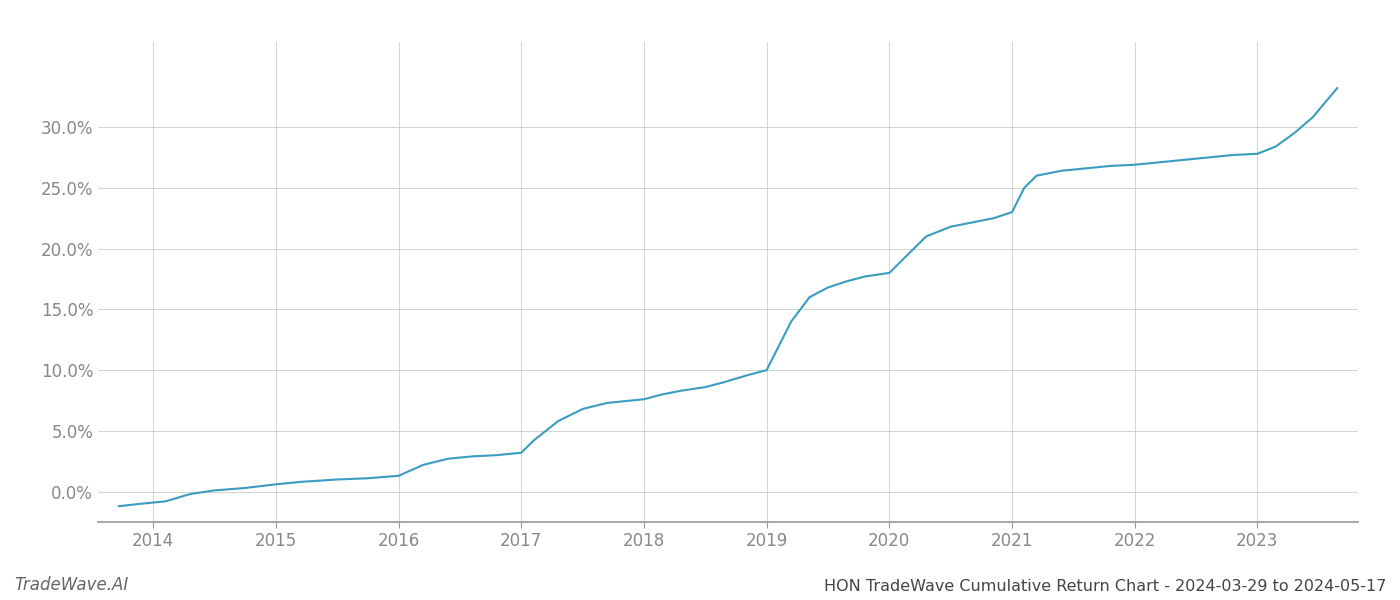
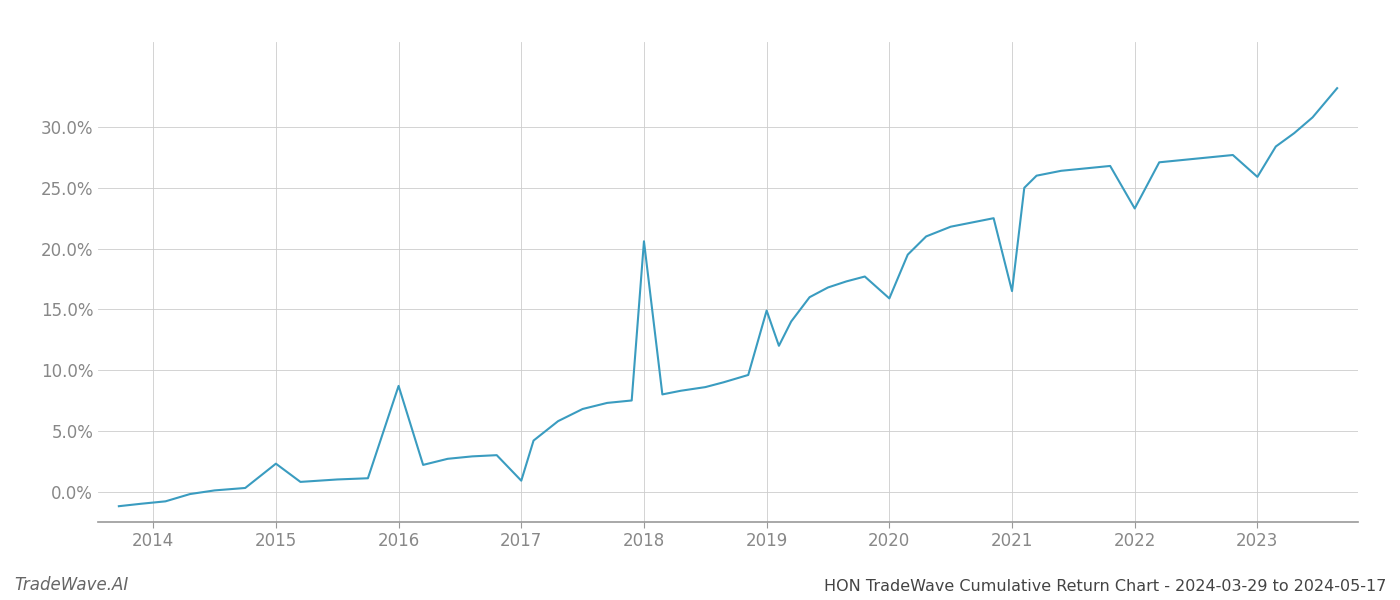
2015: 0.6% -> 2.3%
2016: 1.3% -> 8.7%
2017: 3.2% -> 0.9%
2018: 7.6% -> 20.6%
2019: 10.0% -> 14.9%
2020: 18.0% -> 15.9%
2021: 23.0% -> 16.5%
2022: 26.9% -> 23.3%
2023: 27.8% -> 25.9%
